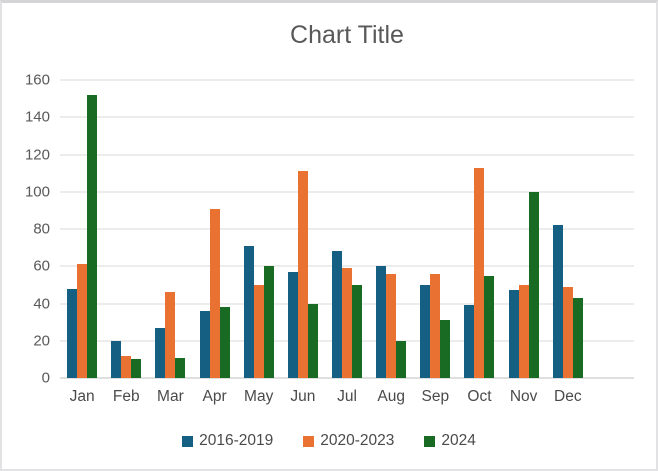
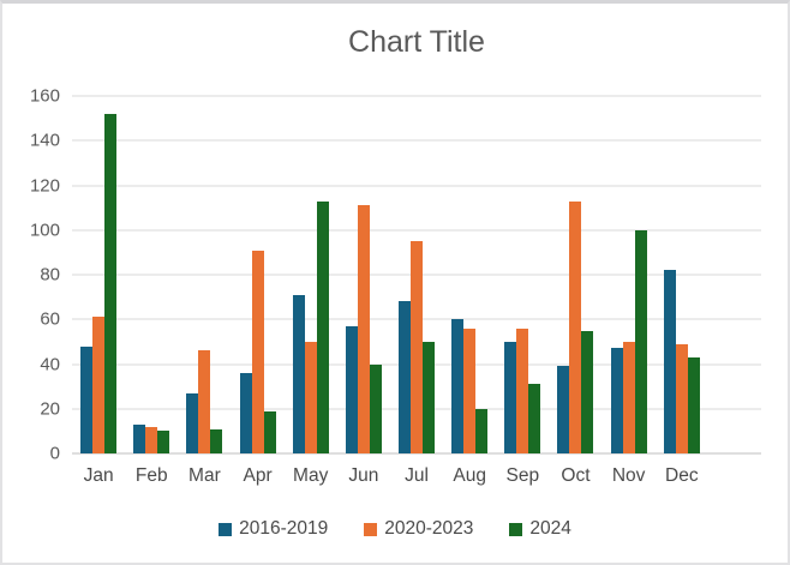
2016-2019/Feb: 20 -> 13
2024/Apr: 38 -> 19
2024/May: 60 -> 113
2020-2023/Jul: 59 -> 95
